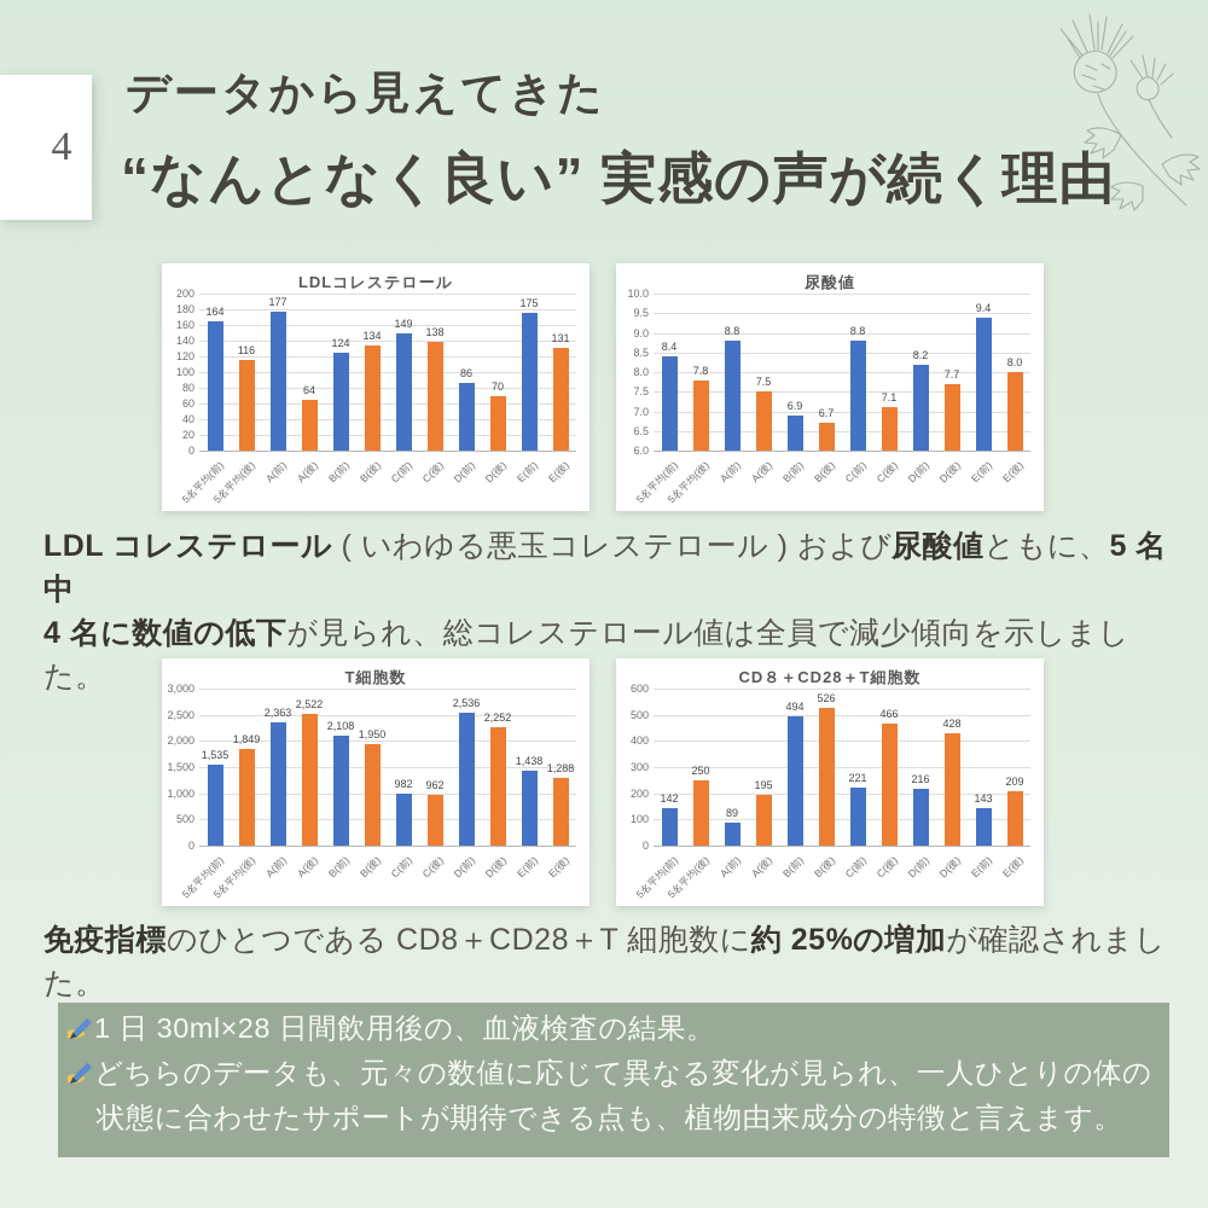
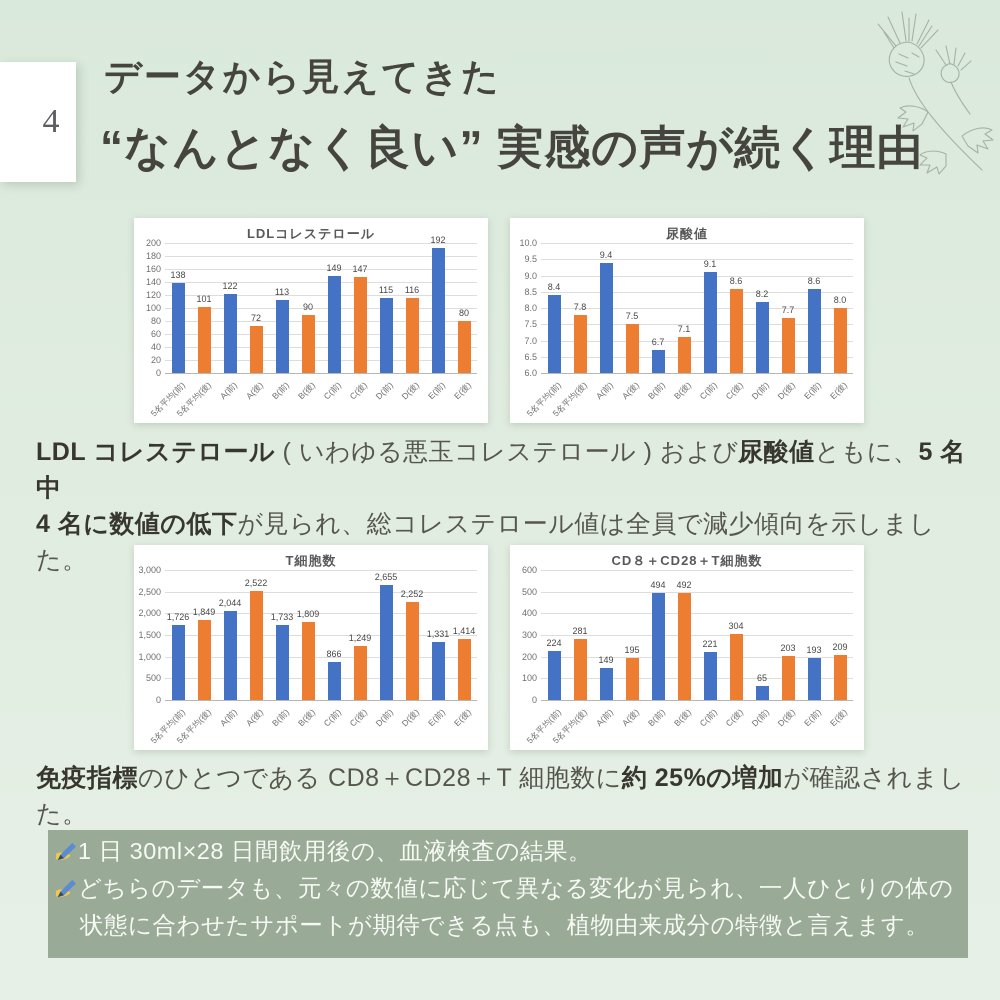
LDLコレステロール/5名平均(前): 164 -> 138
LDLコレステロール/5名平均(後): 116 -> 101
LDLコレステロール/A(前): 177 -> 122
LDLコレステロール/A(後): 64 -> 72
LDLコレステロール/B(前): 124 -> 113
LDLコレステロール/B(後): 134 -> 90
LDLコレステロール/C(後): 138 -> 147
LDLコレステロール/D(前): 86 -> 115
LDLコレステロール/D(後): 70 -> 116
LDLコレステロール/E(前): 175 -> 192
LDLコレステロール/E(後): 131 -> 80
尿酸値/A(前): 8.8 -> 9.4
尿酸値/B(前): 6.9 -> 6.7
尿酸値/B(後): 6.7 -> 7.1
尿酸値/C(前): 8.8 -> 9.1
尿酸値/C(後): 7.1 -> 8.6
尿酸値/E(前): 9.4 -> 8.6
T細胞数/5名平均(前): 1,535 -> 1,726
T細胞数/A(前): 2,363 -> 2,044
T細胞数/B(前): 2,108 -> 1,733
T細胞数/B(後): 1,950 -> 1,809
T細胞数/C(前): 982 -> 866
T細胞数/C(後): 962 -> 1,249
T細胞数/D(前): 2,536 -> 2,655
T細胞数/E(前): 1,438 -> 1,331
T細胞数/E(後): 1,288 -> 1,414
CD８＋CD28＋T細胞数/5名平均(前): 142 -> 224
CD８＋CD28＋T細胞数/5名平均(後): 250 -> 281
CD８＋CD28＋T細胞数/A(前): 89 -> 149
CD８＋CD28＋T細胞数/B(後): 526 -> 492
CD８＋CD28＋T細胞数/C(後): 466 -> 304
CD８＋CD28＋T細胞数/D(前): 216 -> 65
CD８＋CD28＋T細胞数/D(後): 428 -> 203
CD８＋CD28＋T細胞数/E(前): 143 -> 193
